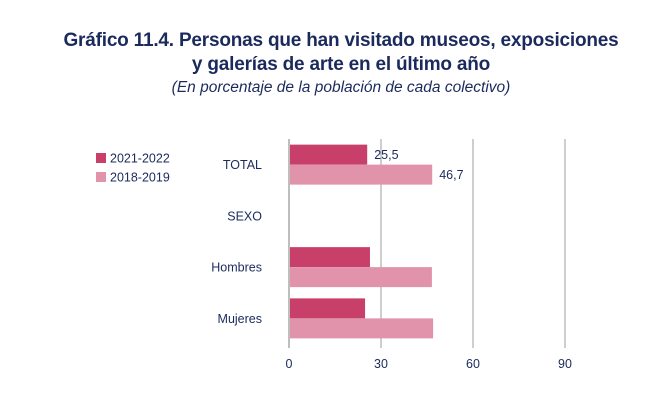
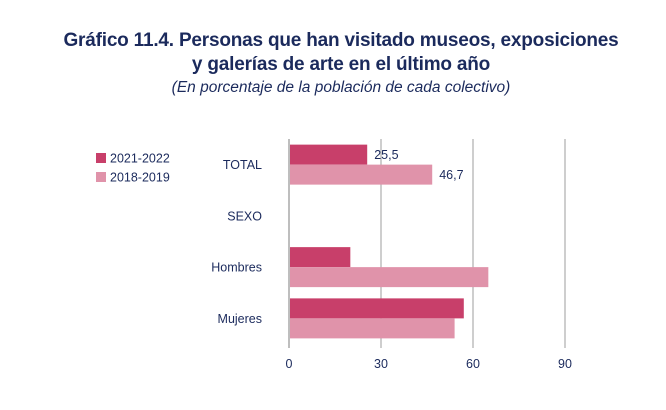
2021-2022/Hombres: 26 -> 20
2018-2019/Hombres: 47 -> 65
2021-2022/Mujeres: 25 -> 57
2018-2019/Mujeres: 47 -> 54
